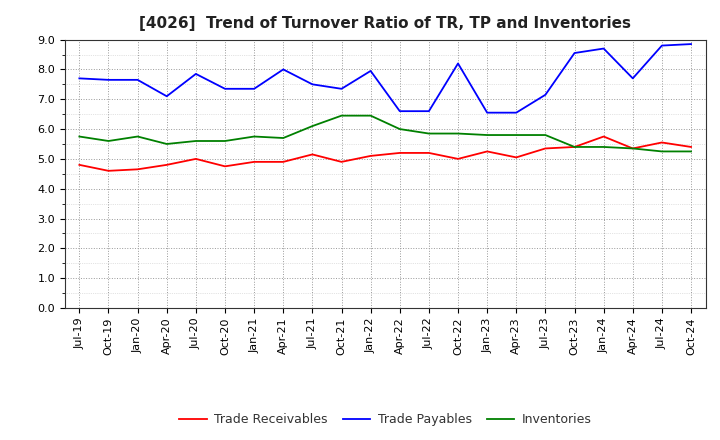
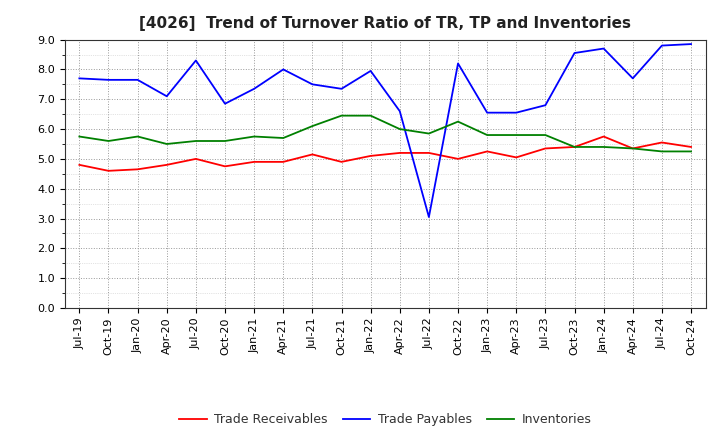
Trade Payables/Jul-20: 7.85 -> 8.30
Trade Payables/Oct-20: 7.35 -> 6.85
Trade Payables/Jul-22: 6.60 -> 3.05
Inventories/Oct-22: 5.85 -> 6.25
Trade Payables/Jul-23: 7.15 -> 6.80
